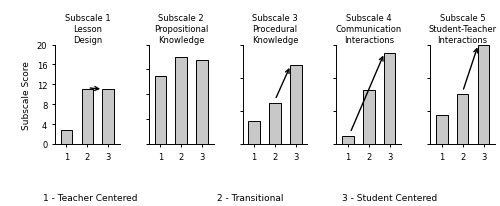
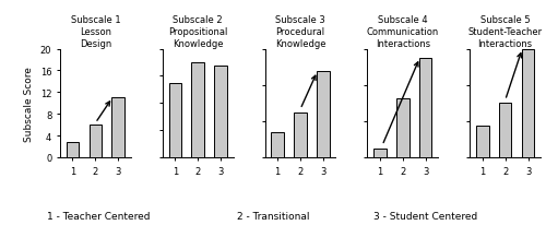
Subscale 1 Lesson Design/2: 11.0 -> 6.0
